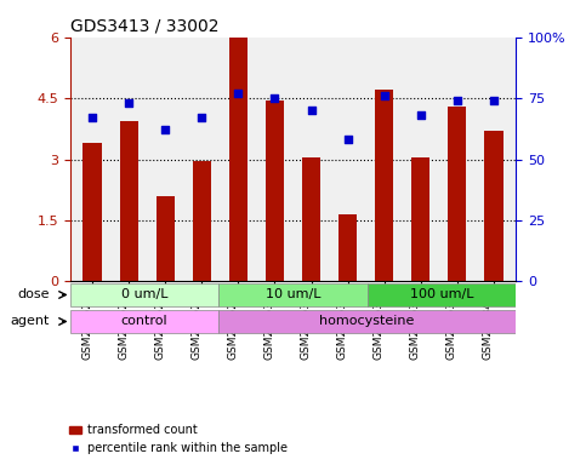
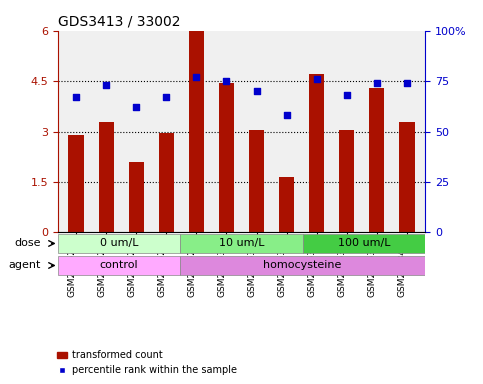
transformed count/GSM240525: 3.40 -> 2.90
transformed count/GSM240526: 3.95 -> 3.30
transformed count/GSM240848: 3.70 -> 3.30
